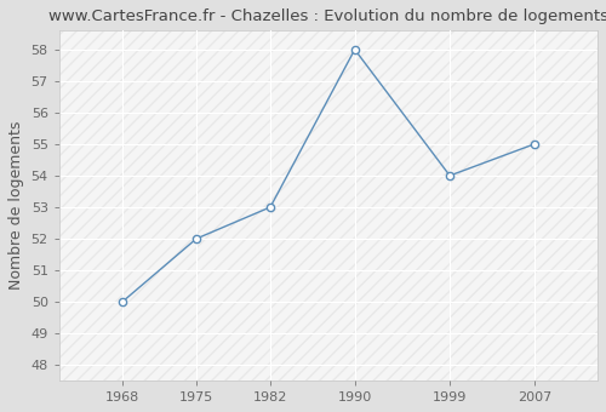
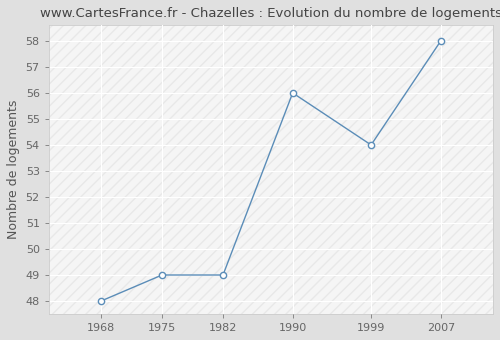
1968: 50 -> 48
1975: 52 -> 49
1982: 53 -> 49
1990: 58 -> 56
2007: 55 -> 58
